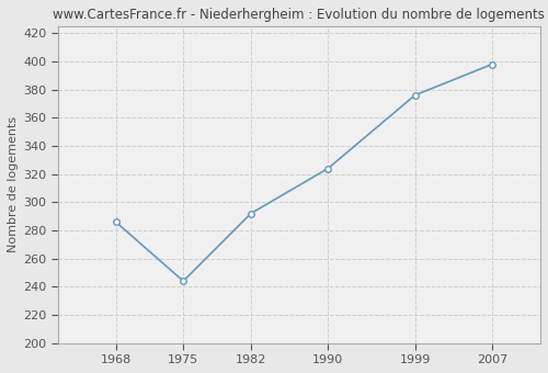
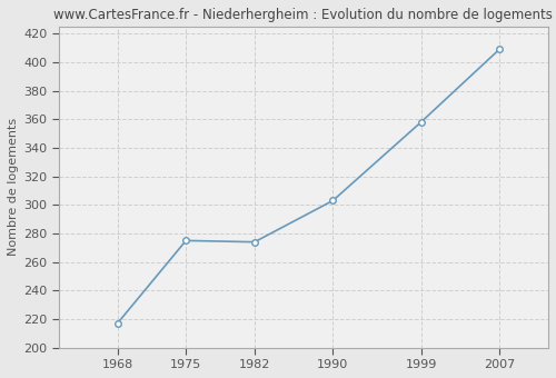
1968: 286 -> 217
1975: 244 -> 275
1982: 292 -> 274
1990: 324 -> 303
1999: 376 -> 358
2007: 398 -> 409
